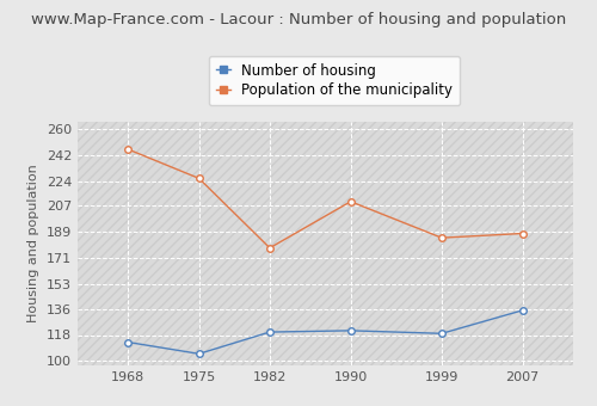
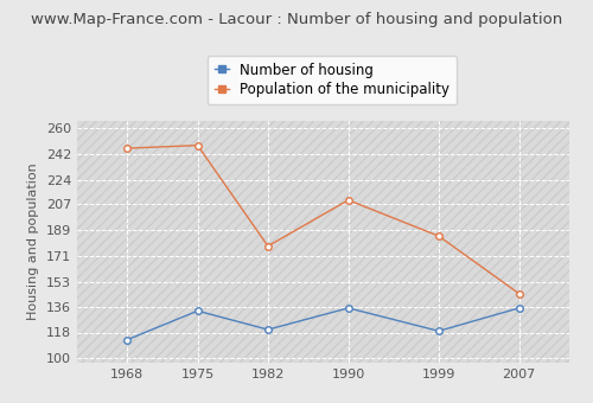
Number of housing/1975: 105 -> 133
Population of the municipality/1975: 226 -> 248
Number of housing/1990: 121 -> 135
Population of the municipality/2007: 188 -> 145
